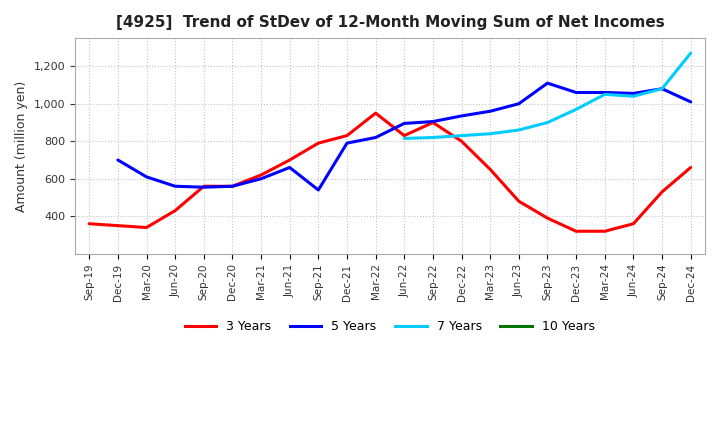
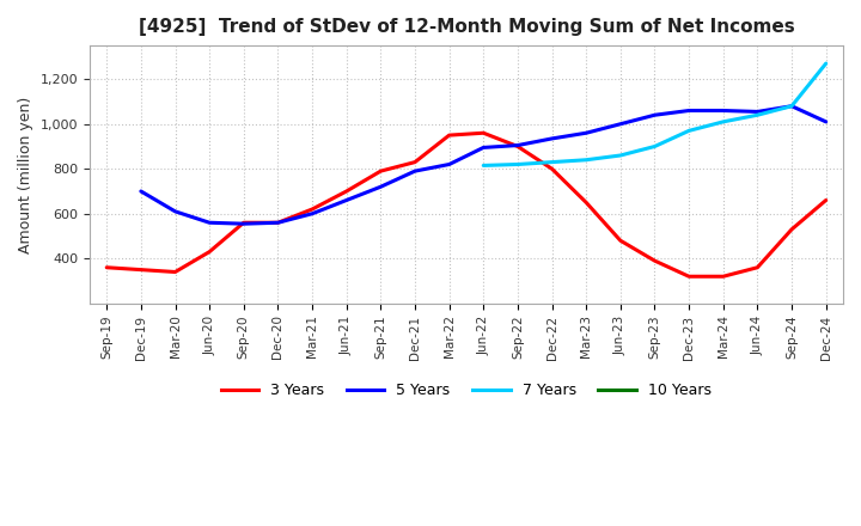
5 Years/Sep-21: 540 -> 720
3 Years/Jun-22: 830 -> 960
5 Years/Sep-23: 1,110 -> 1,040
7 Years/Mar-24: 1,050 -> 1,010
